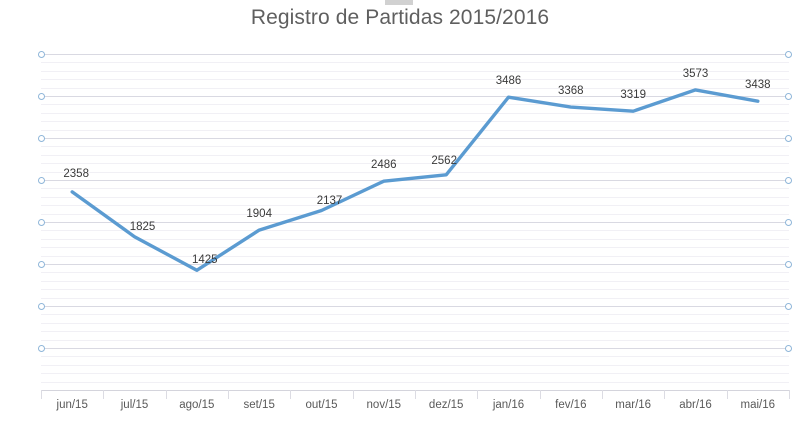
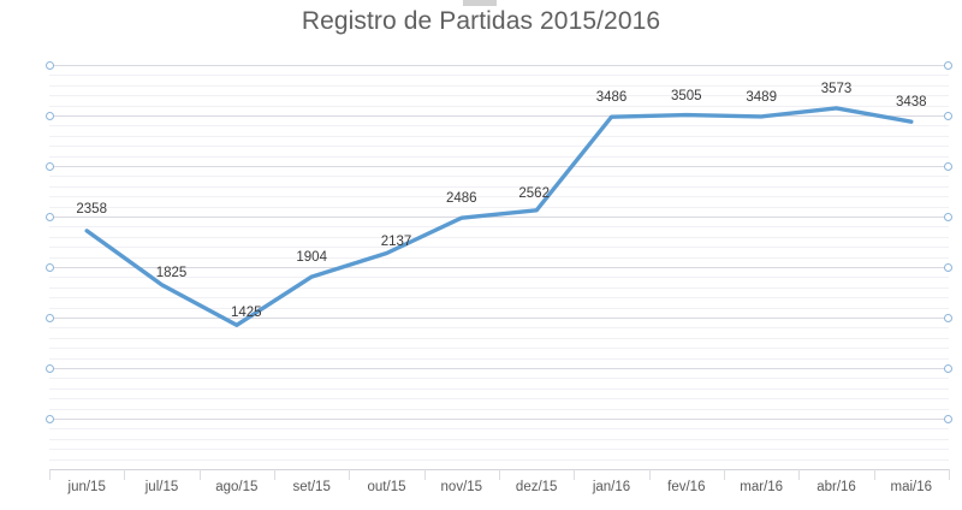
fev/16: 3368 -> 3505
mar/16: 3319 -> 3489
